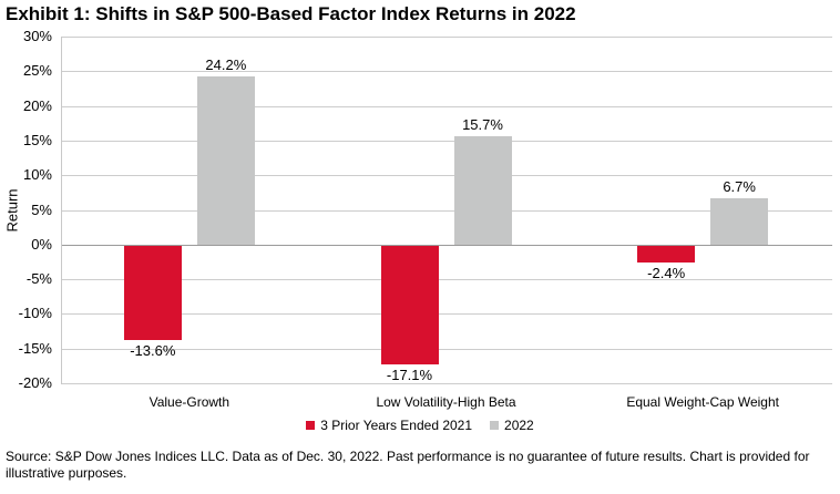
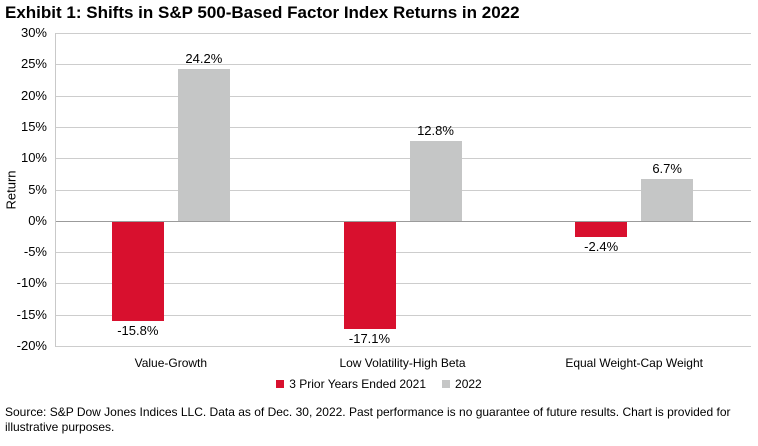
3 Prior Years Ended 2021/Value-Growth: -13.6% -> -15.8%
2022/Low Volatility-High Beta: 15.7% -> 12.8%
